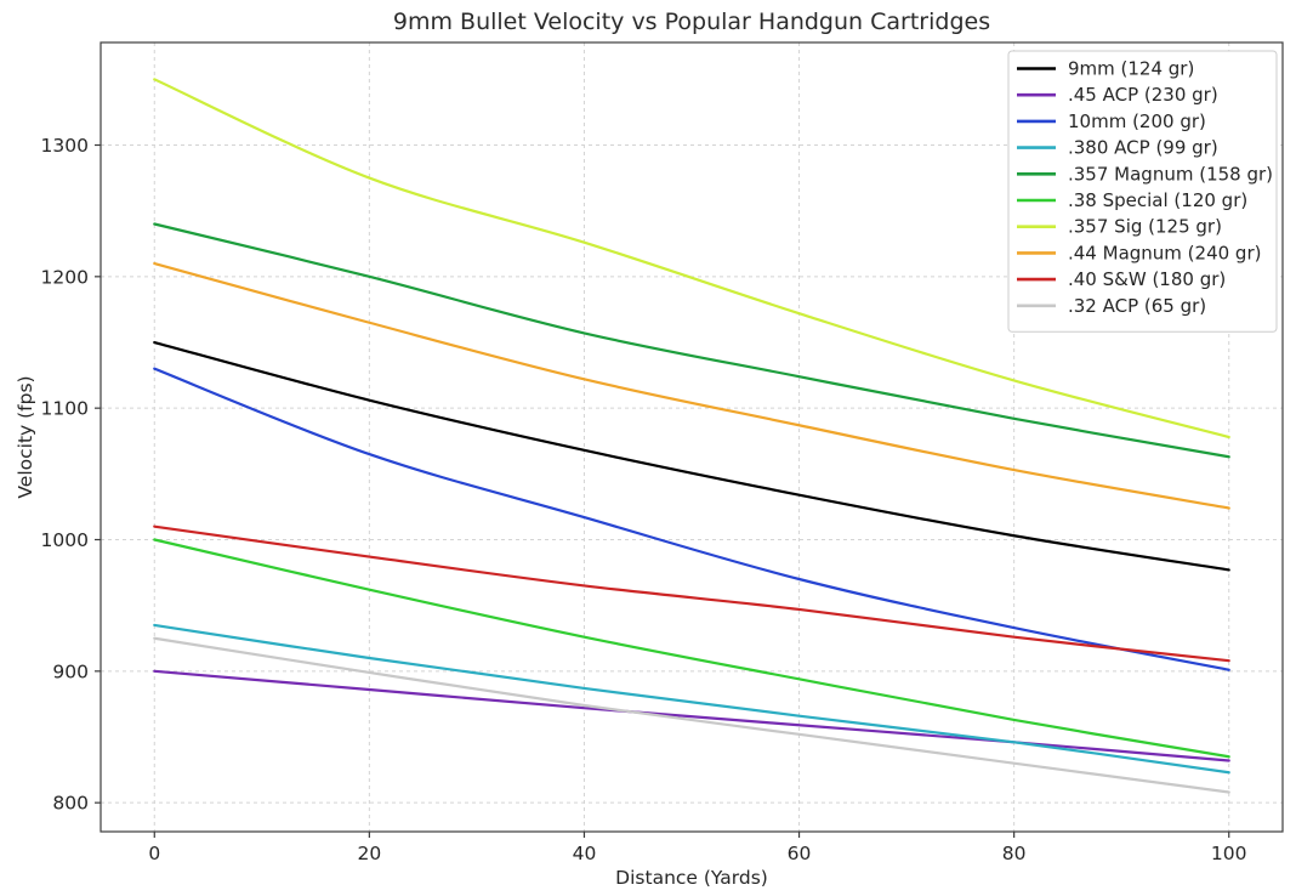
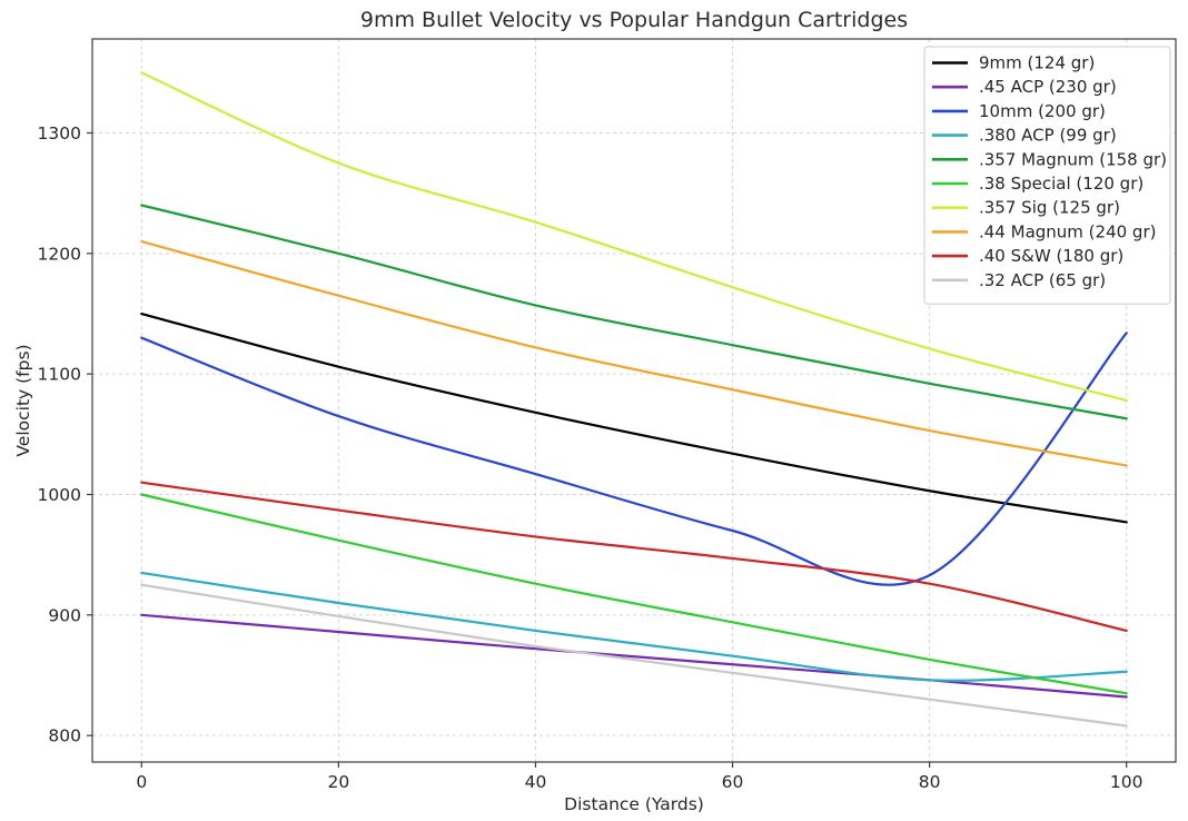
10mm (200 gr)/100: 901 -> 1134
.380 ACP (99 gr)/100: 823 -> 853
.40 S&W (180 gr)/100: 908 -> 887
